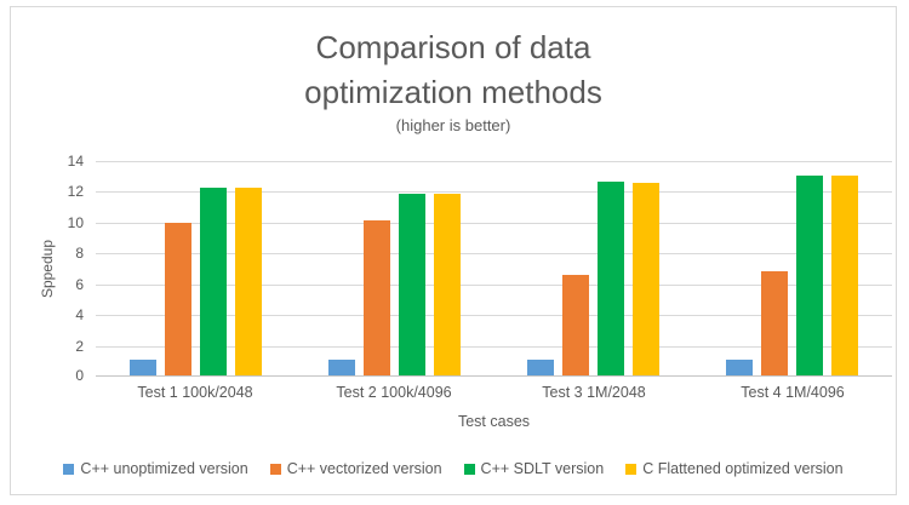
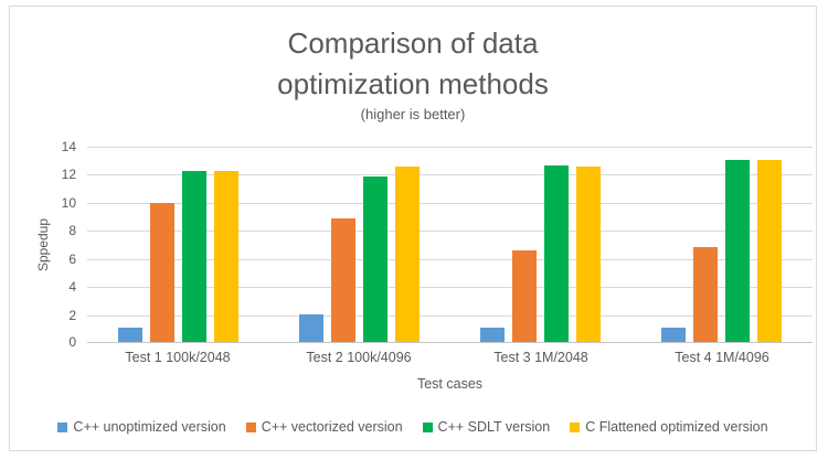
C++ unoptimized version/Test 2 100k/4096: 1 -> 2
C++ vectorized version/Test 2 100k/4096: 10.1 -> 8.8
C Flattened optimized version/Test 2 100k/4096: 11.8 -> 12.5
